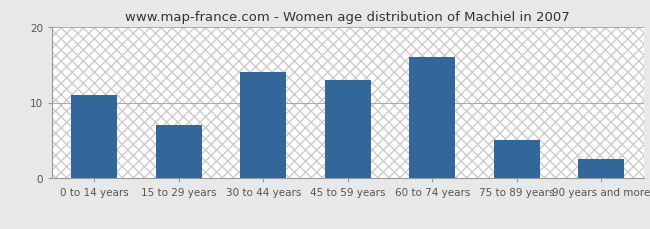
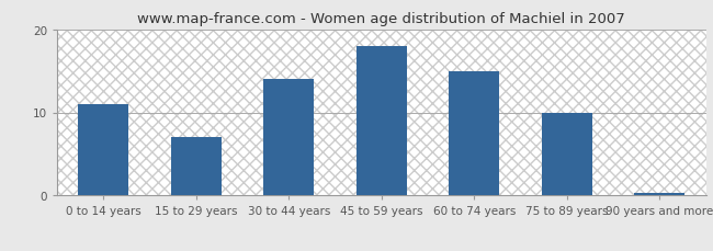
45 to 59 years: 13.0 -> 18.0
60 to 74 years: 16.0 -> 15.0
75 to 89 years: 5.0 -> 10.0
90 years and more: 2.6 -> 0.3
